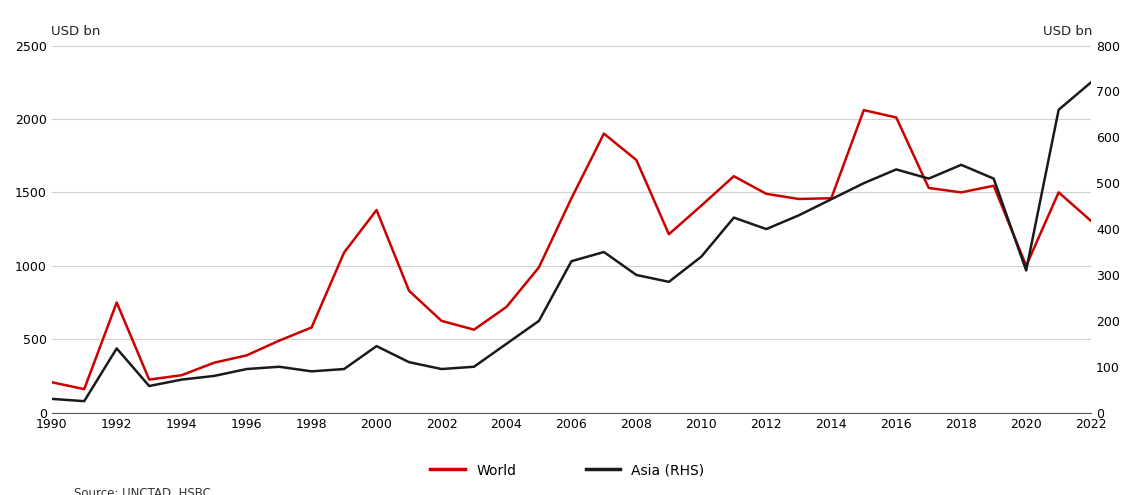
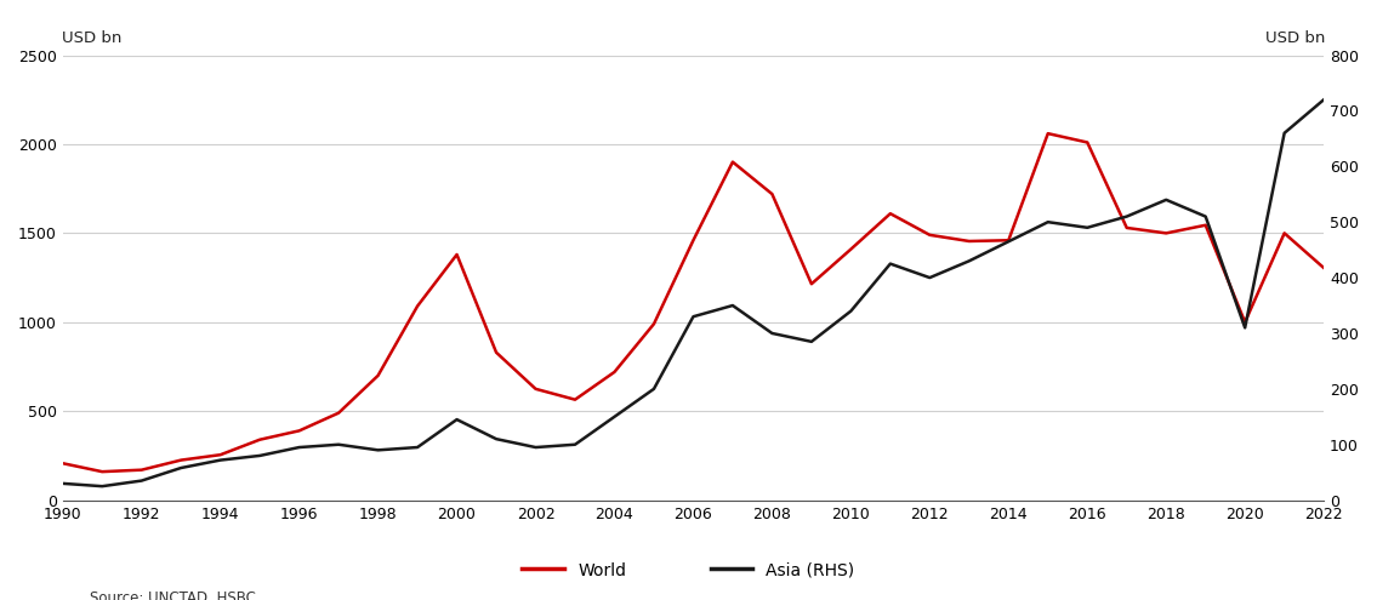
World/1992: 750 -> 170
Asia (RHS)/1992: 140 -> 35
World/1998: 580 -> 700
Asia (RHS)/2016: 530 -> 490
